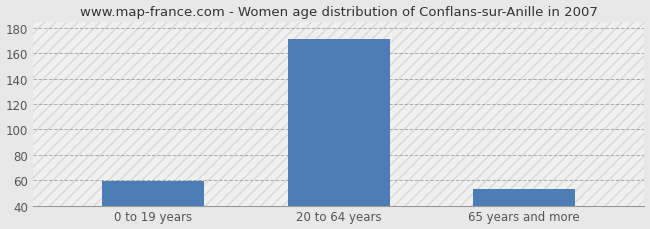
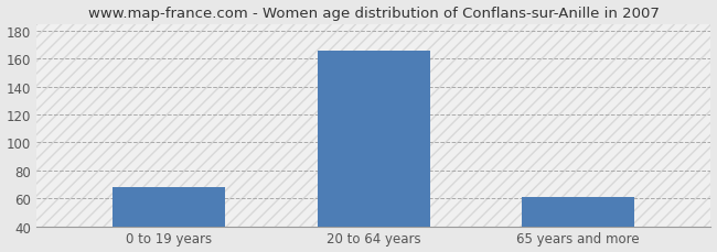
0 to 19 years: 59 -> 68
20 to 64 years: 171 -> 166
65 years and more: 53 -> 61
